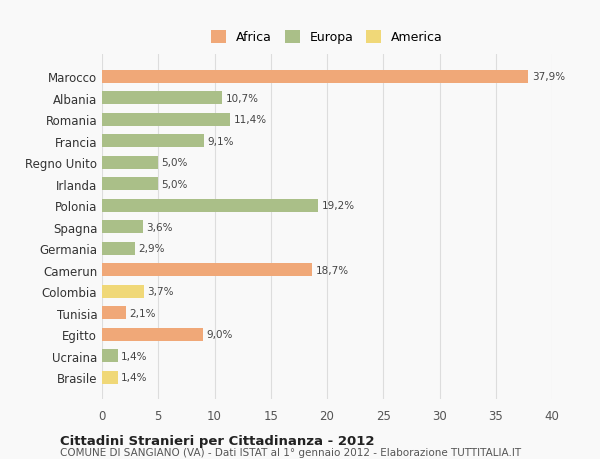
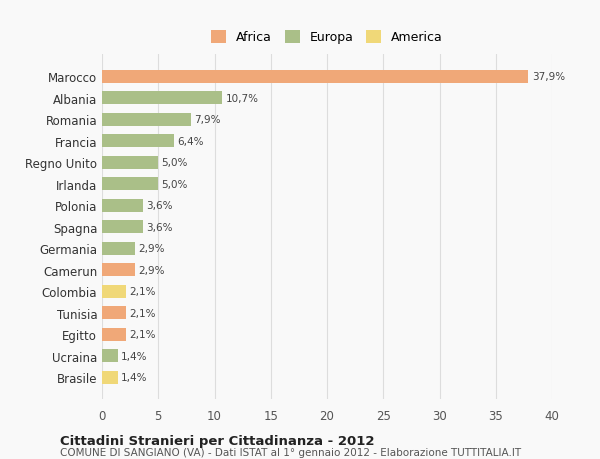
Romania: 11,4% -> 7,9%
Francia: 9,1% -> 6,4%
Polonia: 19,2% -> 3,6%
Camerun: 18,7% -> 2,9%
Colombia: 3,7% -> 2,1%
Egitto: 9,0% -> 2,1%
